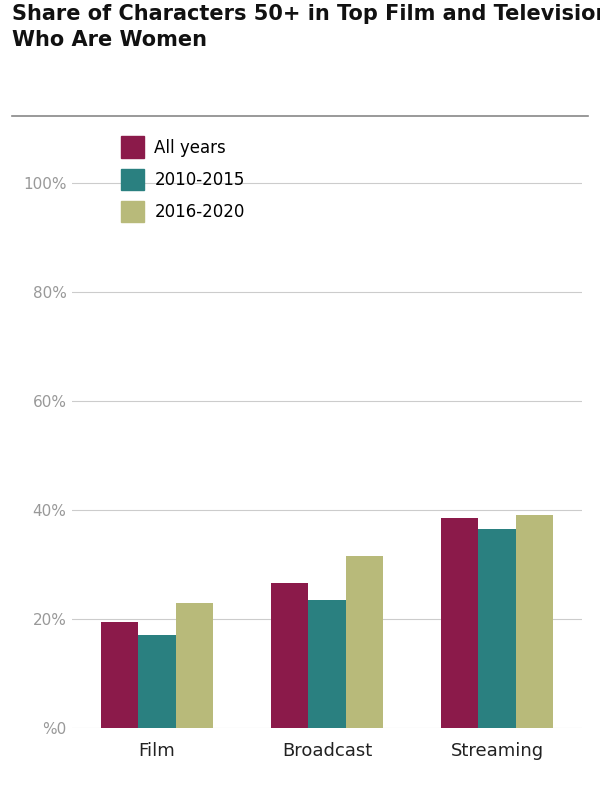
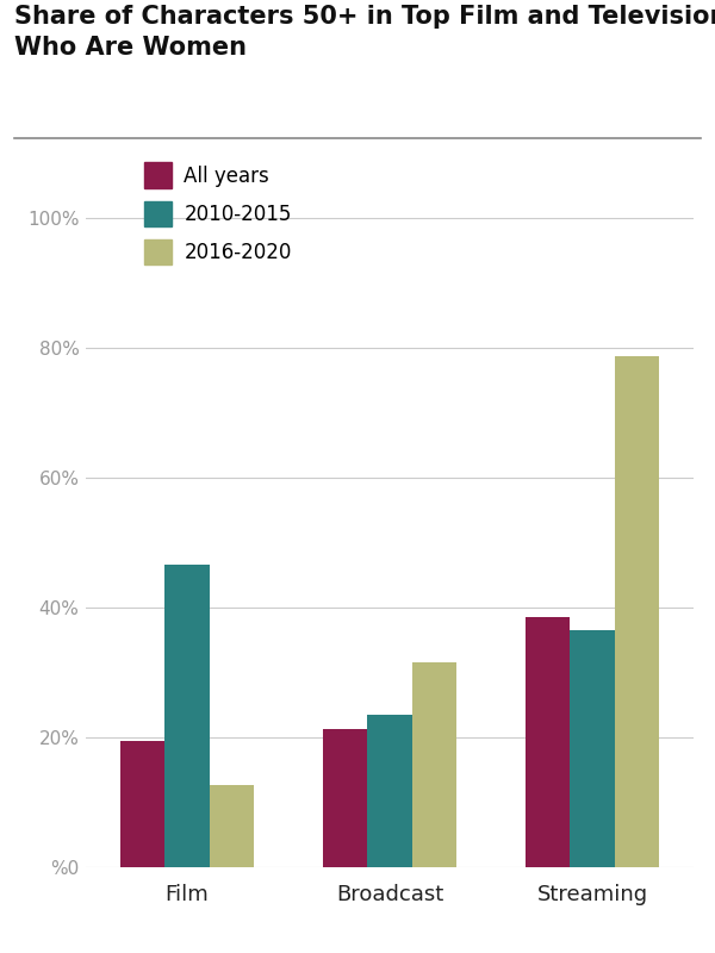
2010-2015/Film: 17.0% -> 46.6%
2016-2020/Film: 23.0% -> 12.6%
All years/Broadcast: 26.5% -> 21.2%
2016-2020/Streaming: 39.0% -> 78.6%
